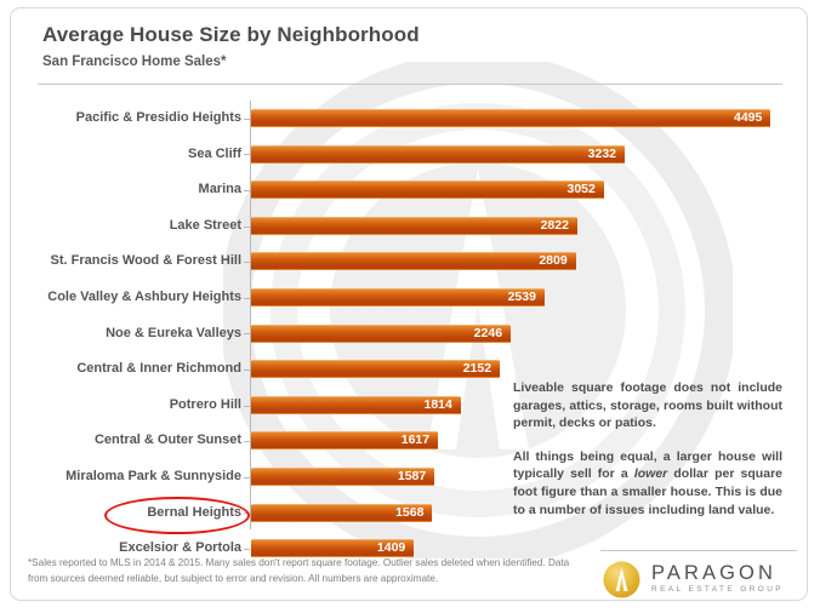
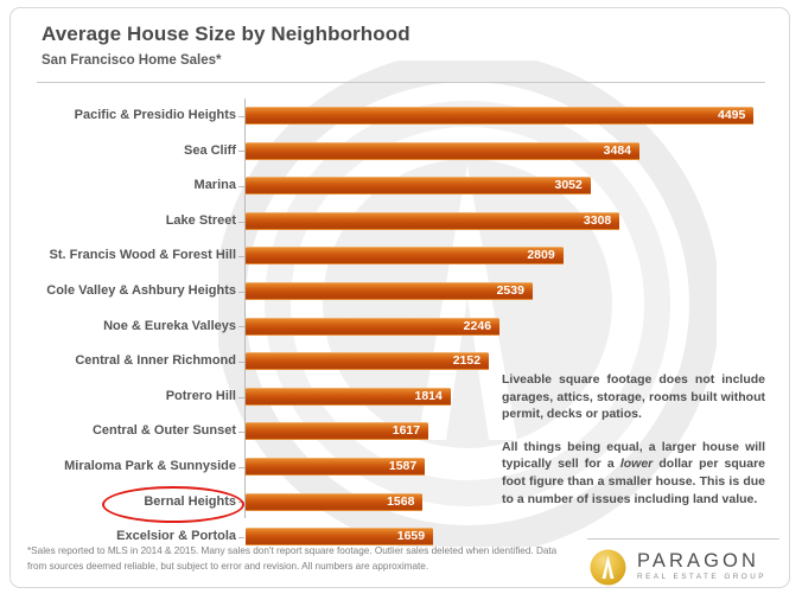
Sea Cliff: 3232 -> 3484
Lake Street: 2822 -> 3308
Excelsior & Portola: 1409 -> 1659
